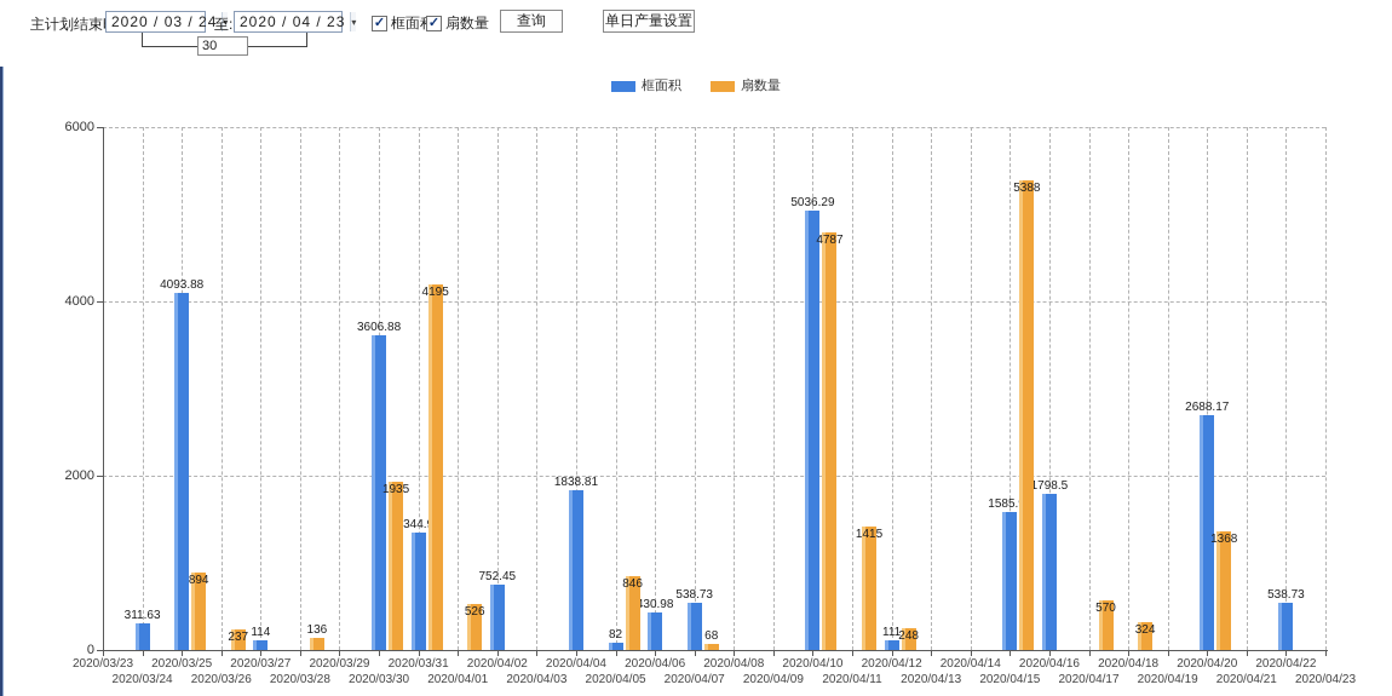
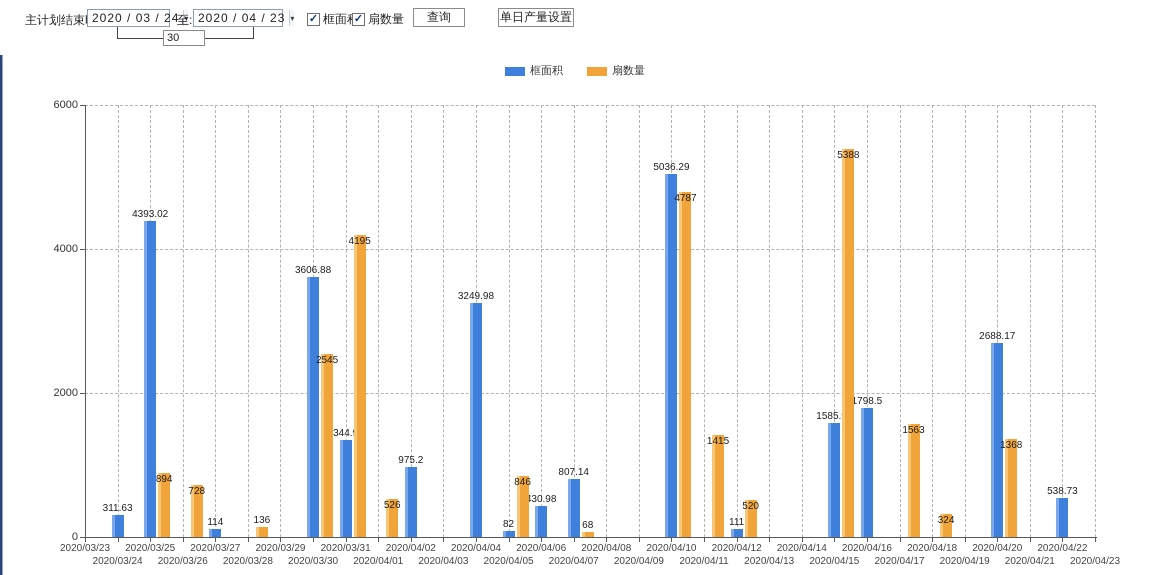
框面积/2020/03/25: 4093.88 -> 4393.02
扇数量/2020/03/26: 237 -> 728
扇数量/2020/03/30: 1935 -> 2545
框面积/2020/04/02: 752.45 -> 975.2
框面积/2020/04/04: 1838.81 -> 3249.98
框面积/2020/04/07: 538.73 -> 807.14
扇数量/2020/04/12: 248 -> 520
扇数量/2020/04/17: 570 -> 1563
